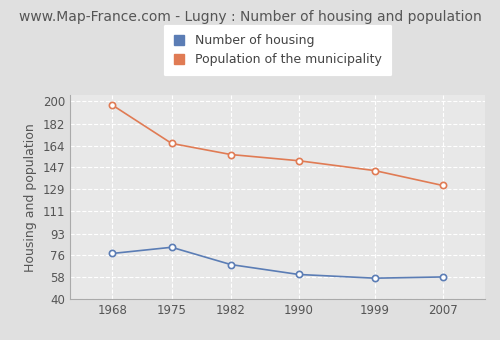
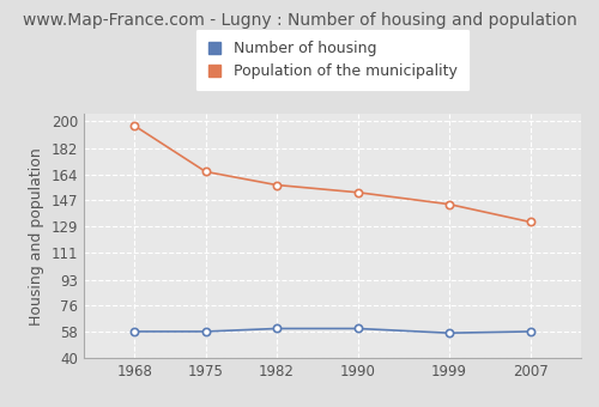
Number of housing/1968: 77 -> 58
Number of housing/1975: 82 -> 58
Number of housing/1982: 68 -> 60
